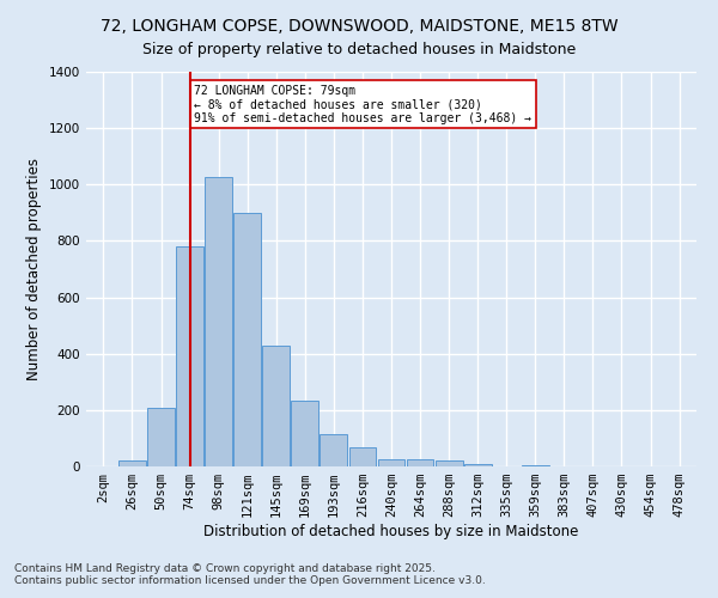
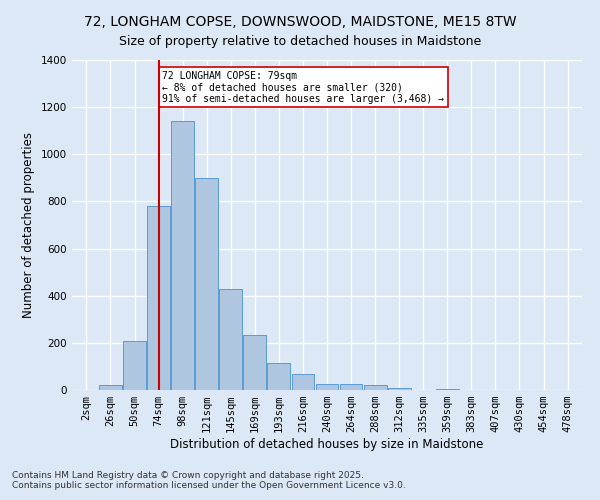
98sqm: 1025 -> 1140
